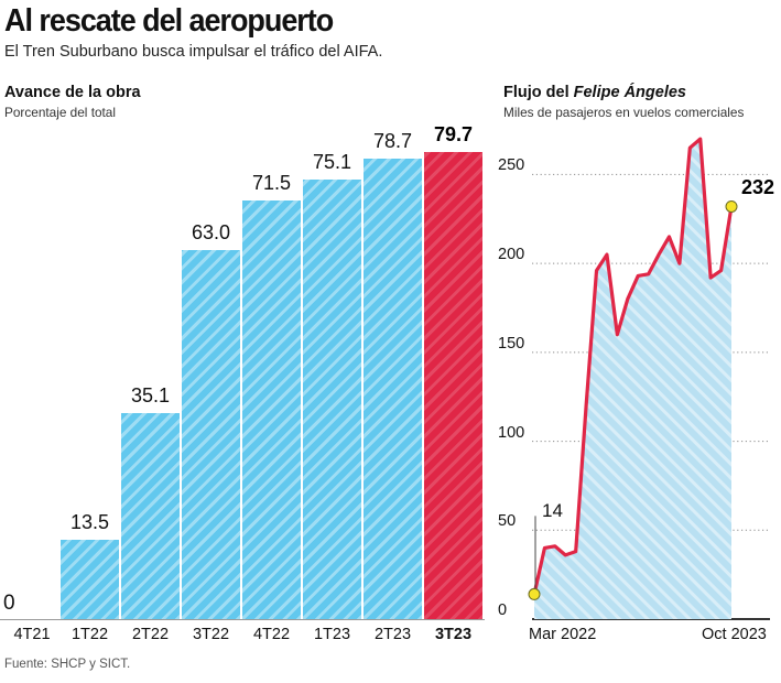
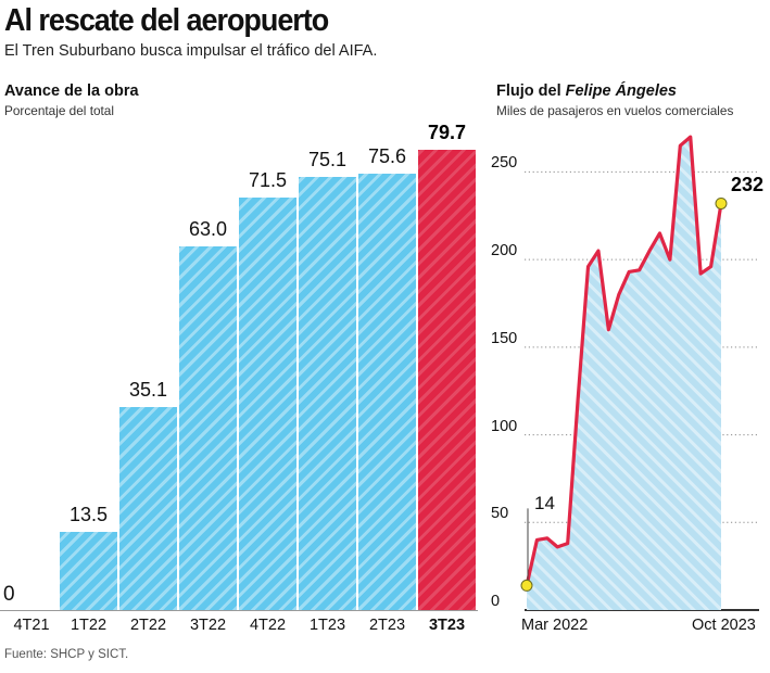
Avance de la obra/2T23: 78.7 -> 75.6
